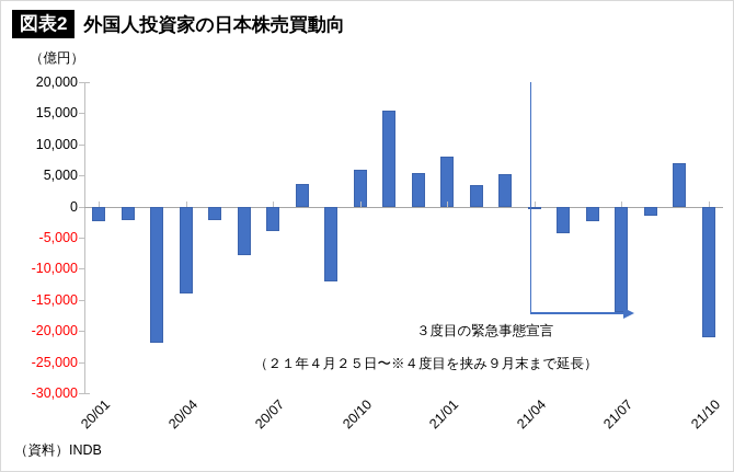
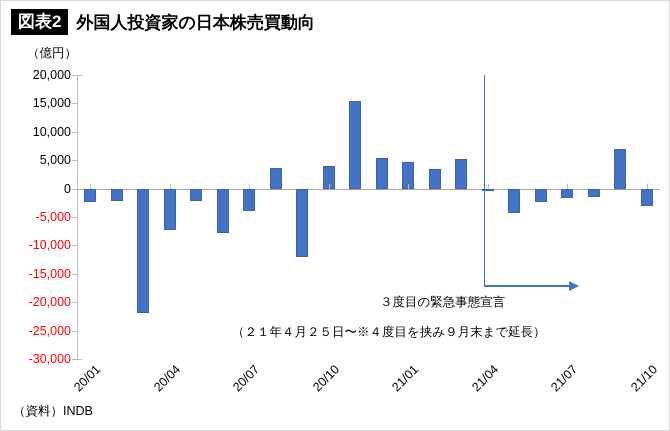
20/04: -14000 -> -7000
20/10: 6000 -> 4000
21/01: 8000 -> 5000
21/07: -17000 -> -2000
21/10: -21000 -> -3000
